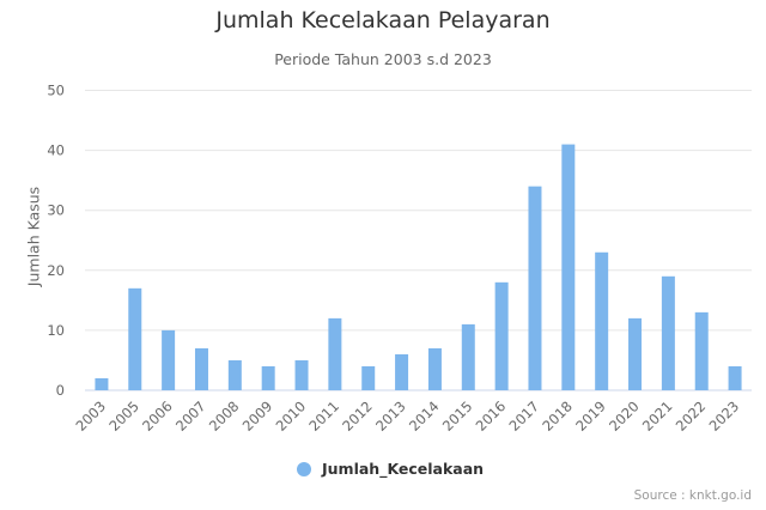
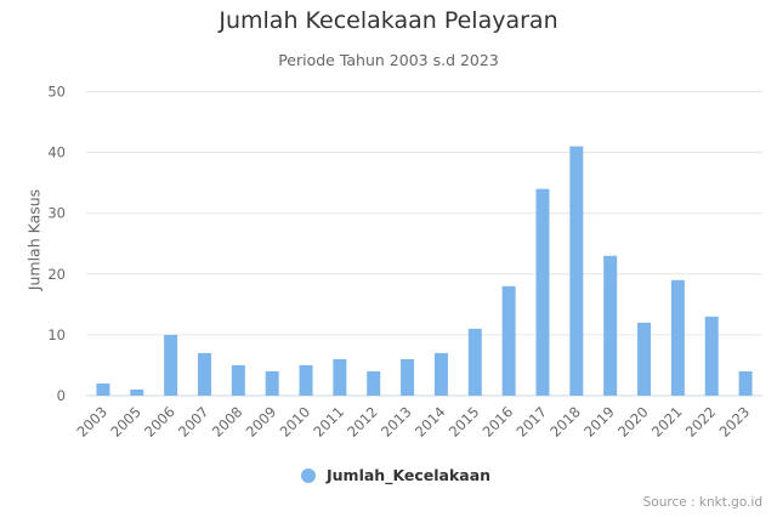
2005: 17 -> 1
2011: 12 -> 6
